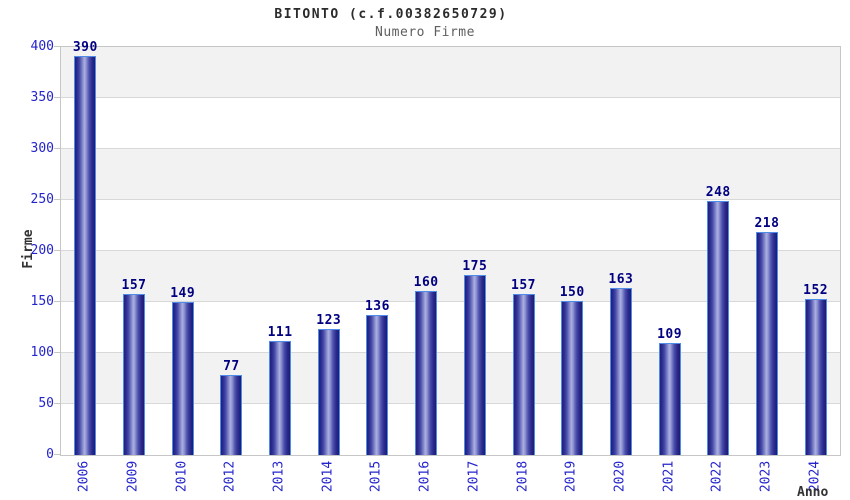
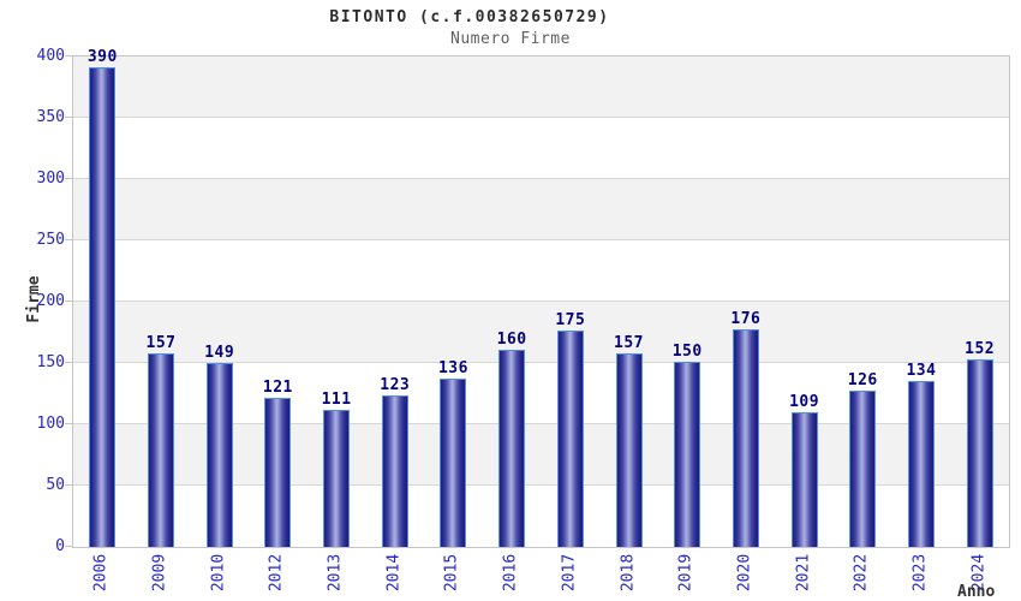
2012: 77 -> 121
2020: 163 -> 176
2022: 248 -> 126
2023: 218 -> 134
